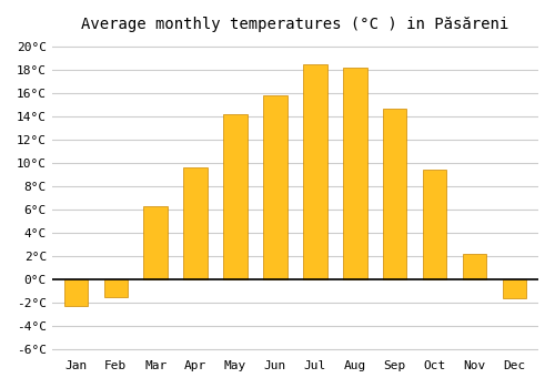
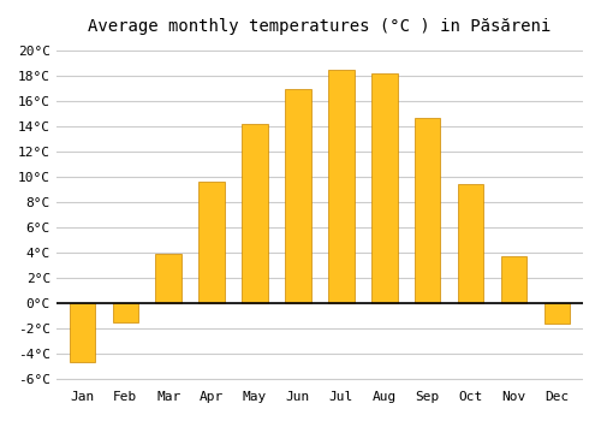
Jan: -2.3°C -> -4.7°C
Mar: 6.3°C -> 3.9°C
Jun: 15.8°C -> 17.0°C
Nov: 2.2°C -> 3.7°C
